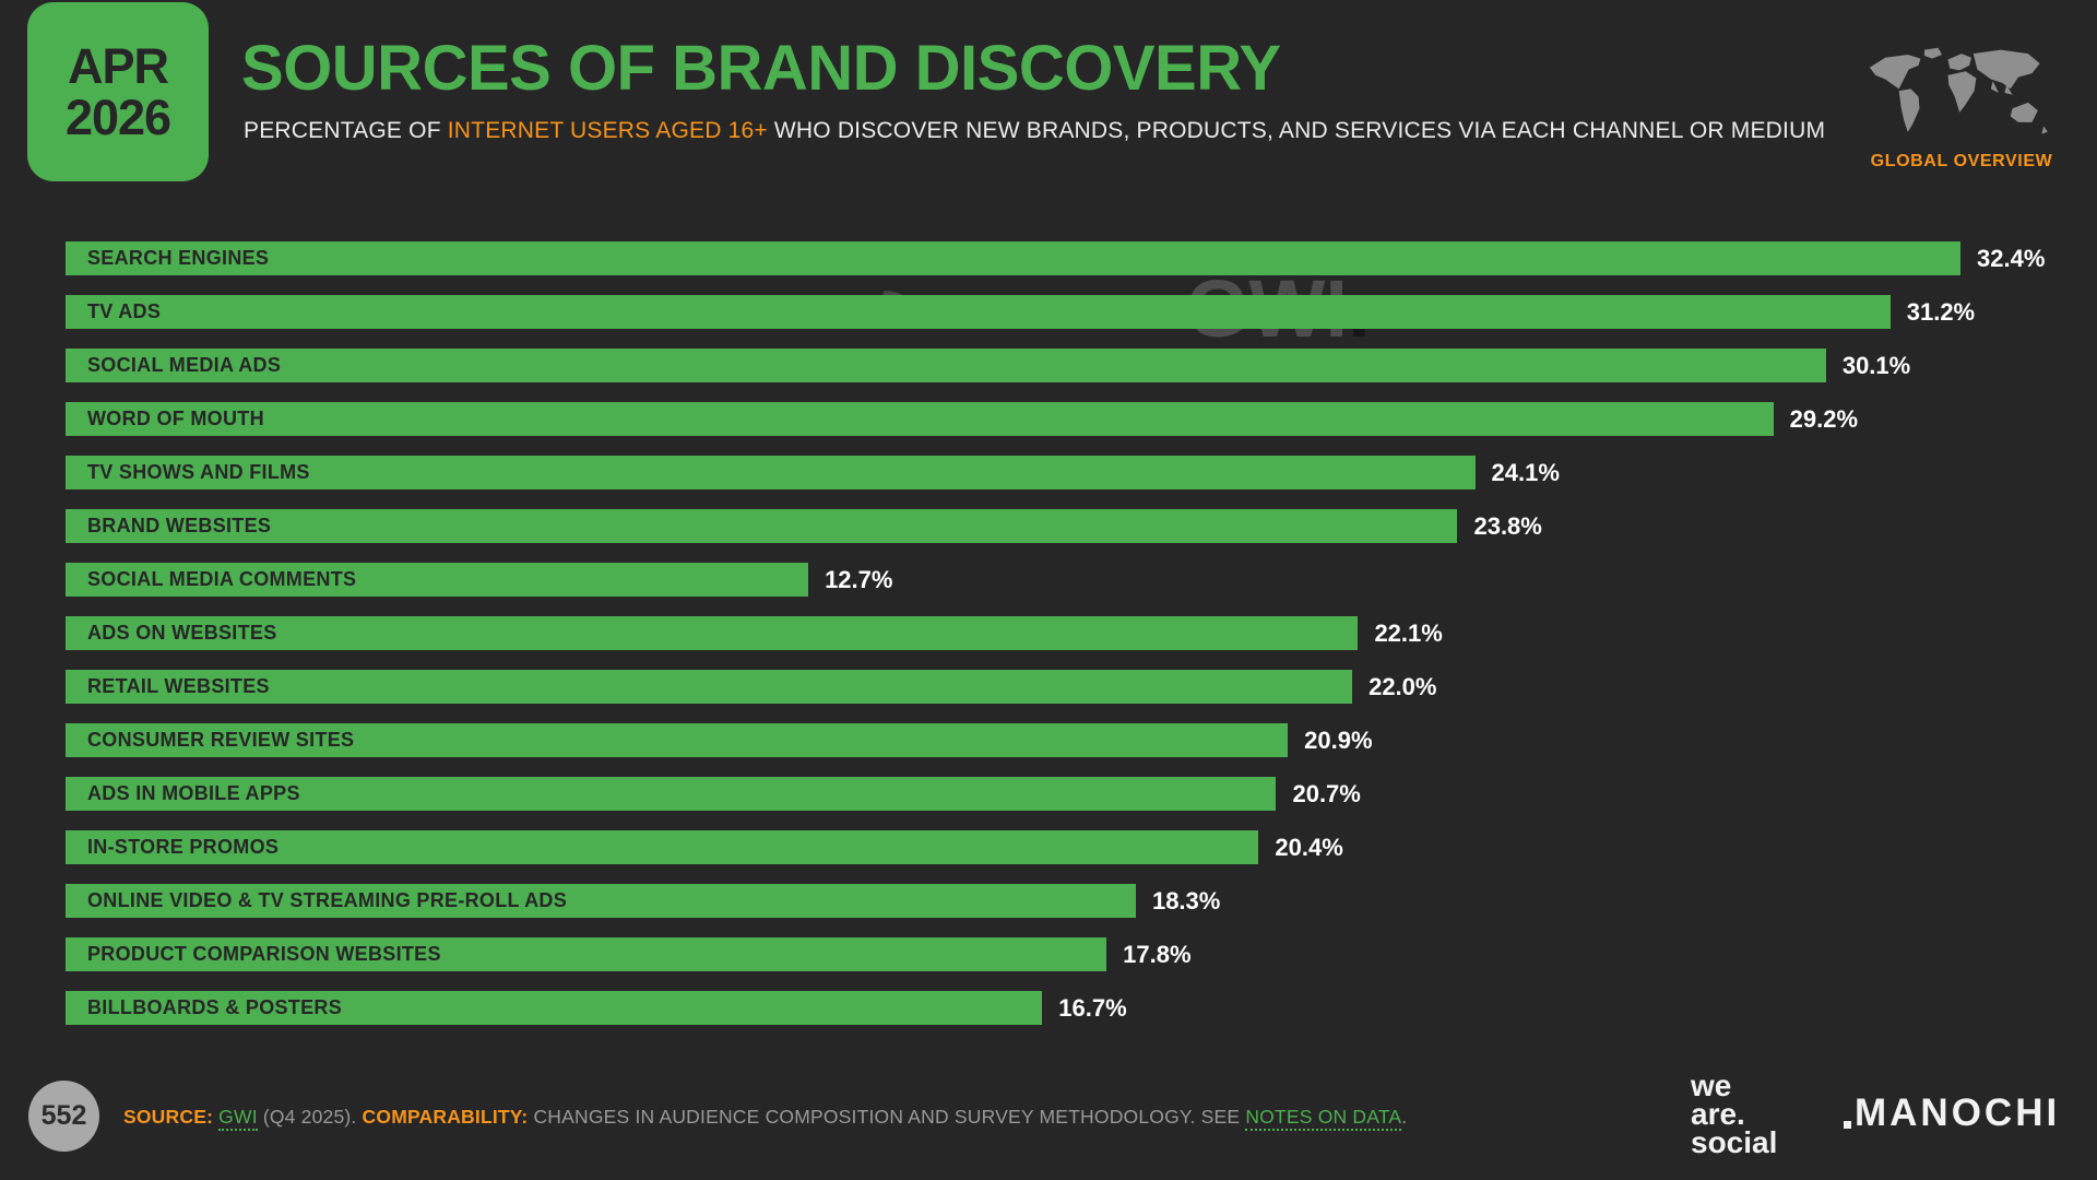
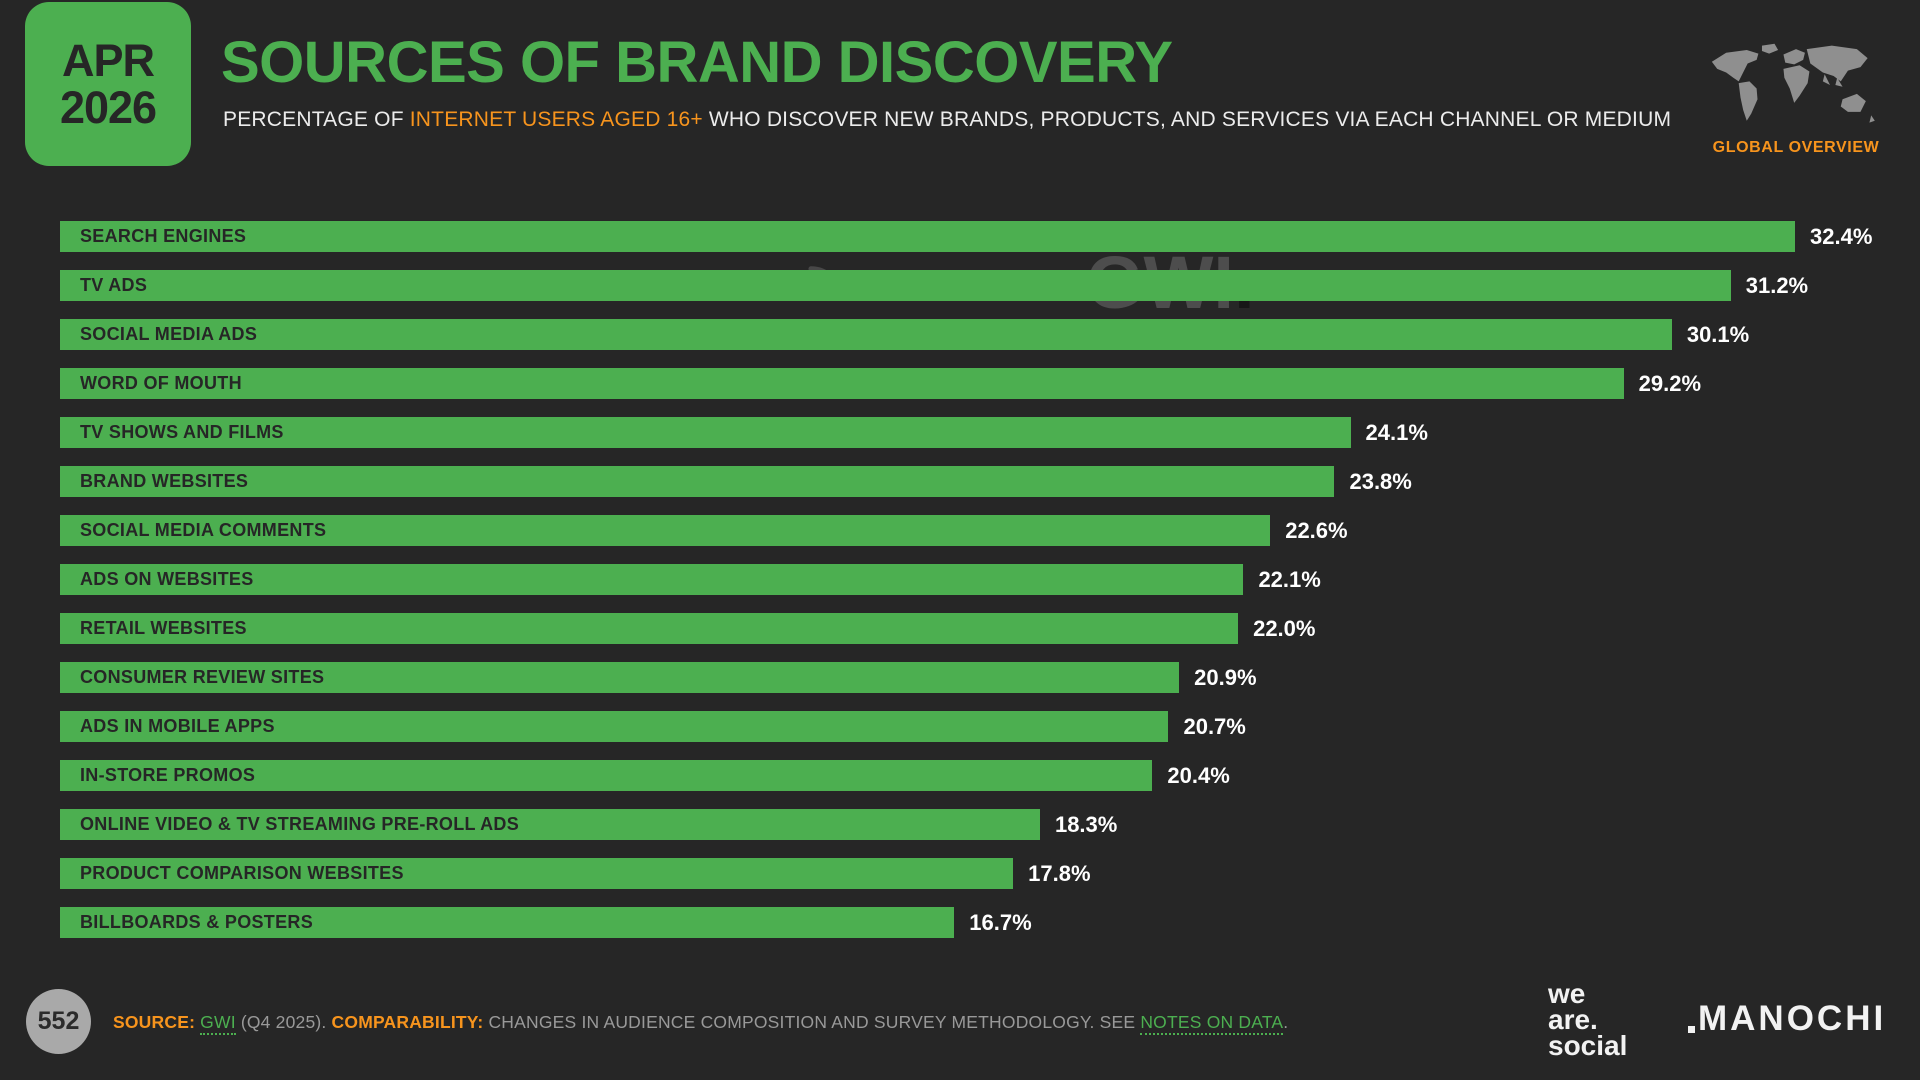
SOCIAL MEDIA COMMENTS: 12.7% -> 22.6%
